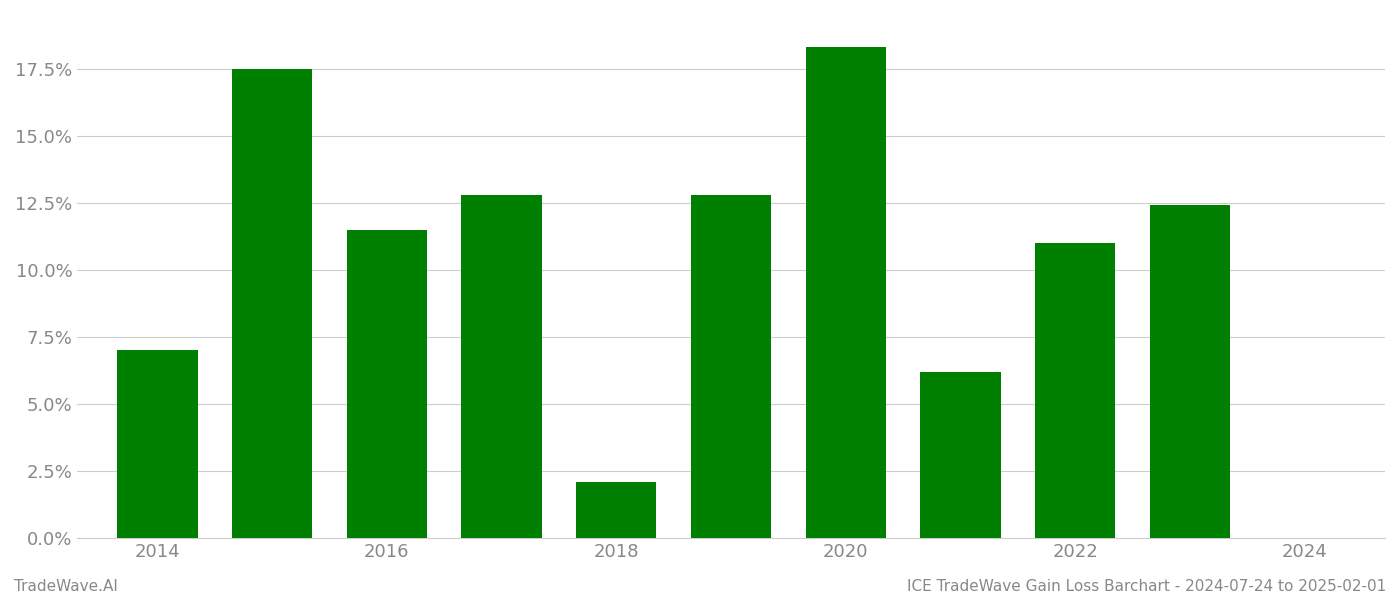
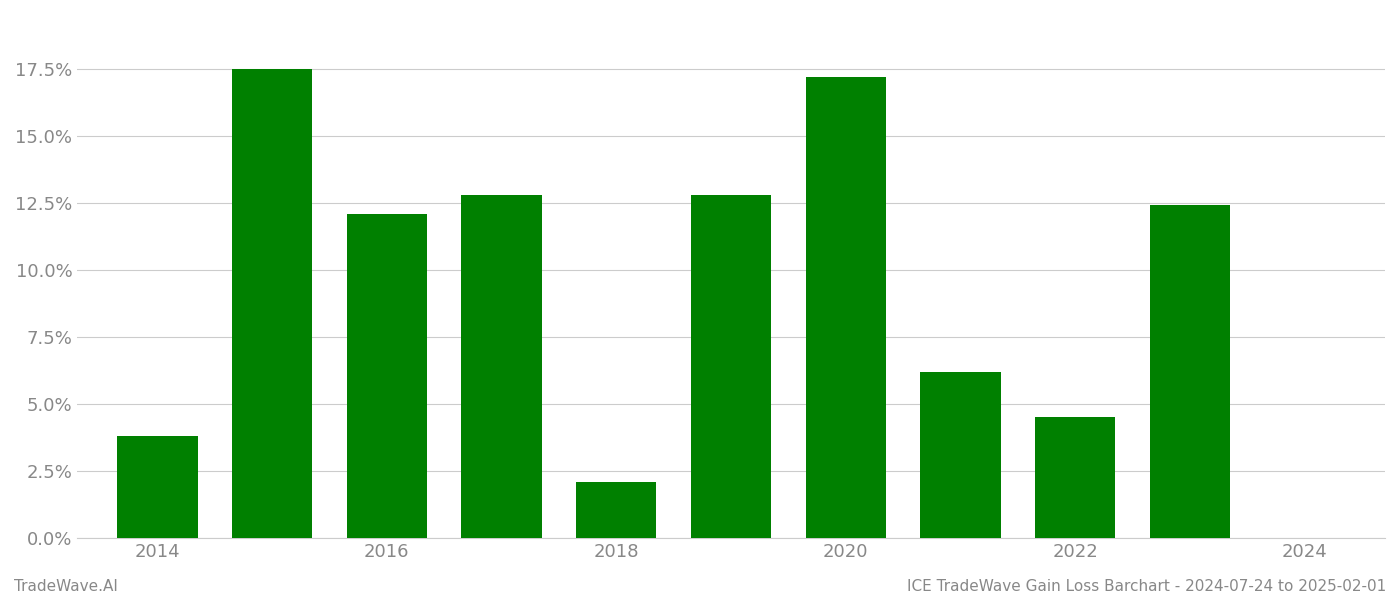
2014: 7.0% -> 3.8%
2016: 11.5% -> 12.1%
2020: 18.3% -> 17.2%
2022: 11.0% -> 4.5%
